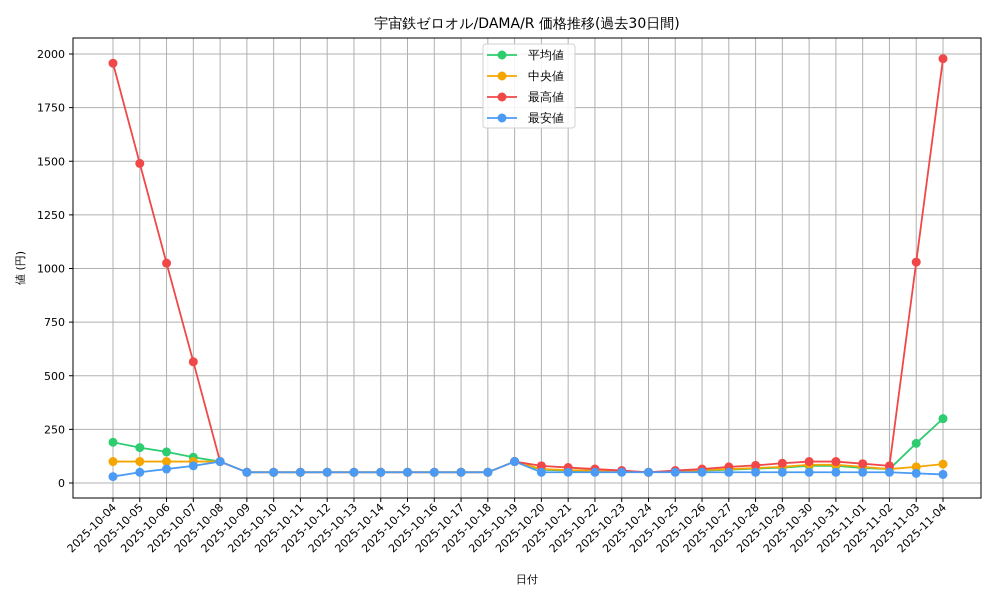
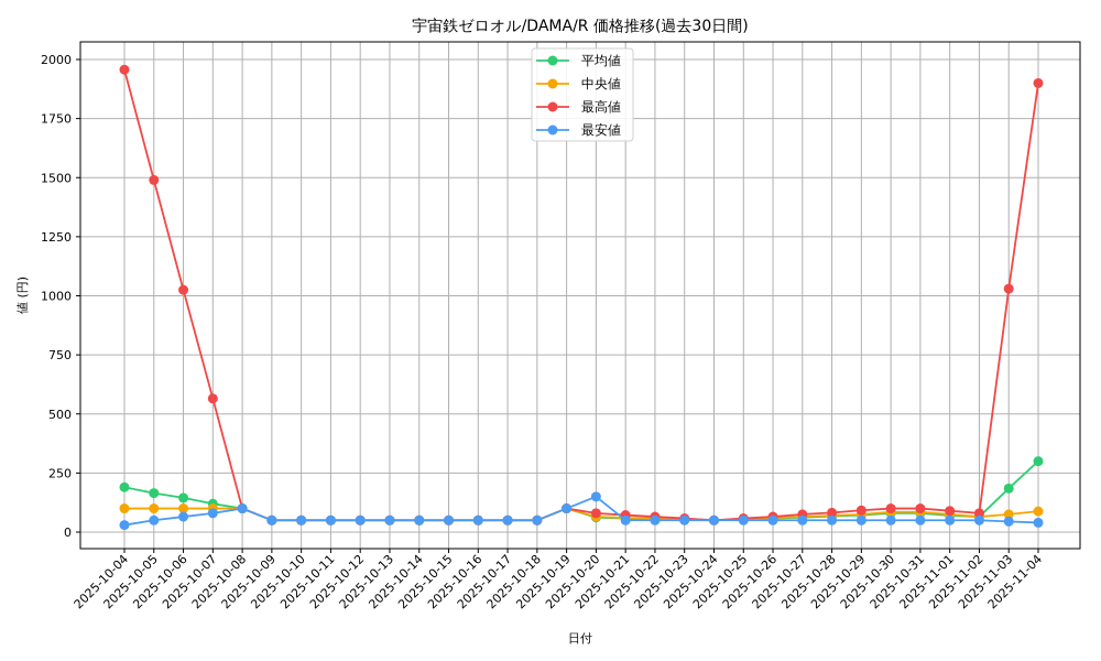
最安値/2025-10-20: 50 -> 150
最高値/2025-11-04: 1980 -> 1900
